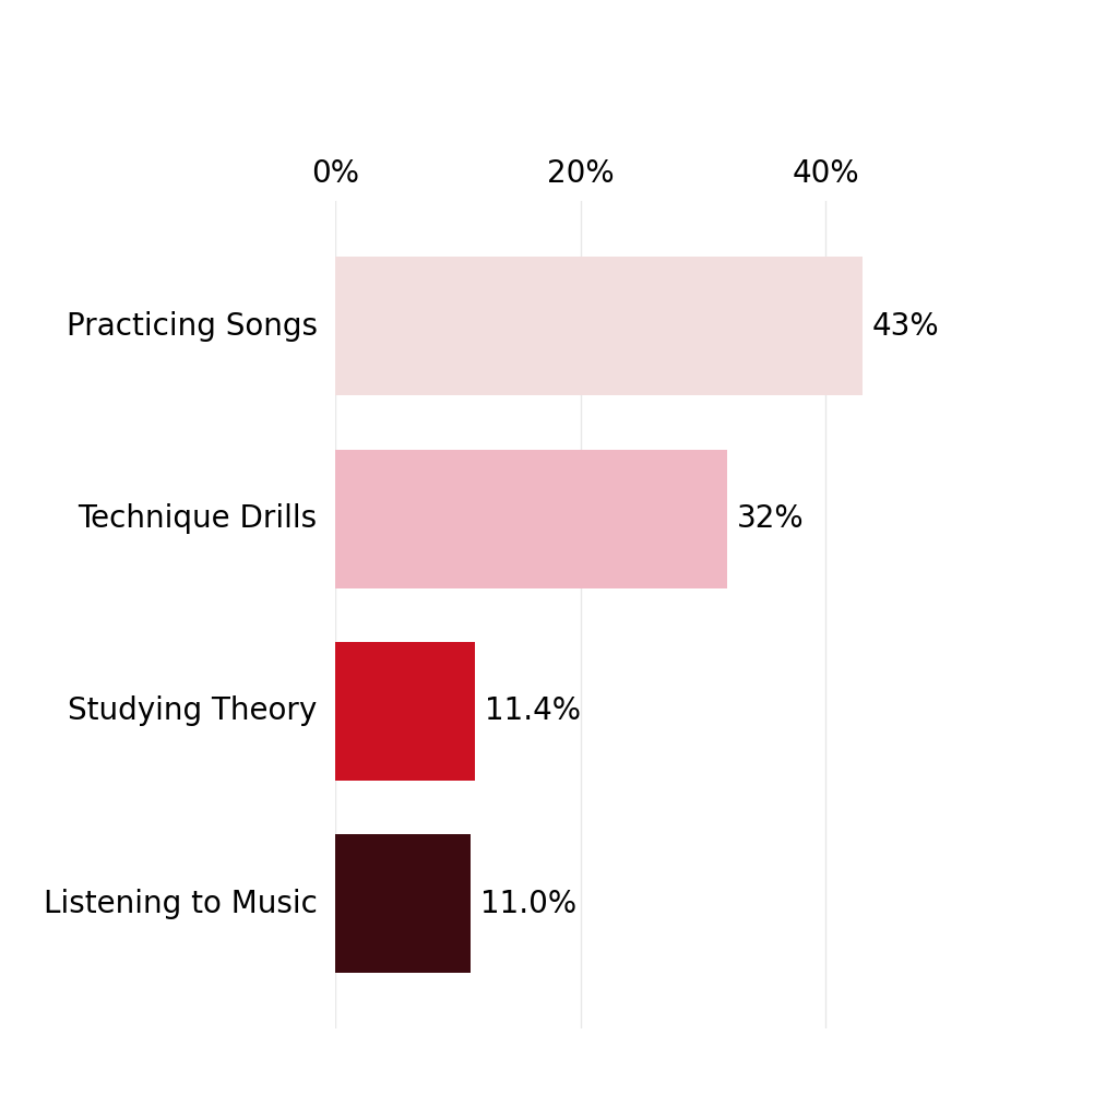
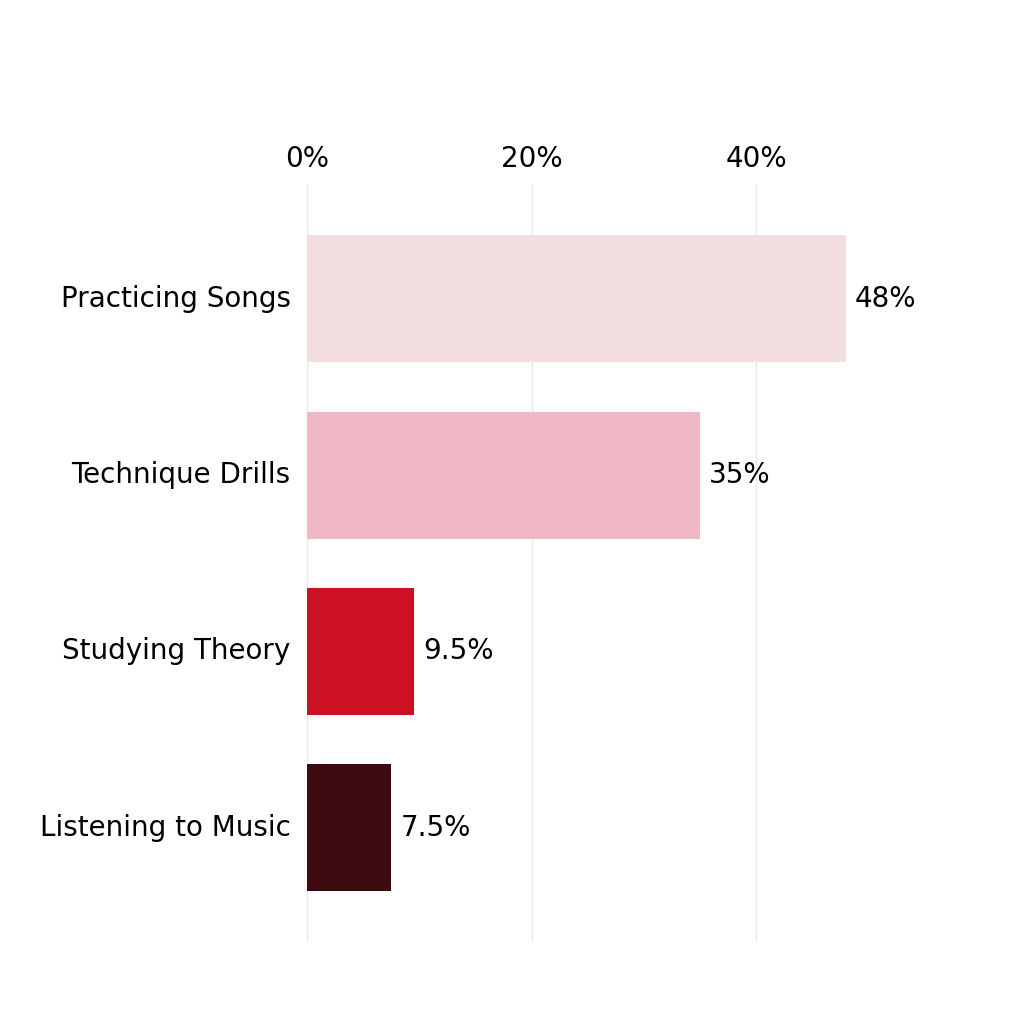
Practicing Songs: 43% -> 48%
Technique Drills: 32% -> 35%
Studying Theory: 11.4% -> 9.5%
Listening to Music: 11.0% -> 7.5%
